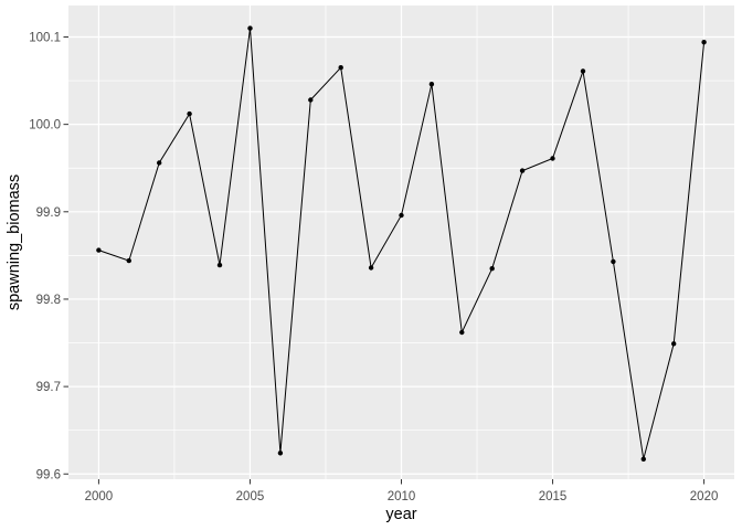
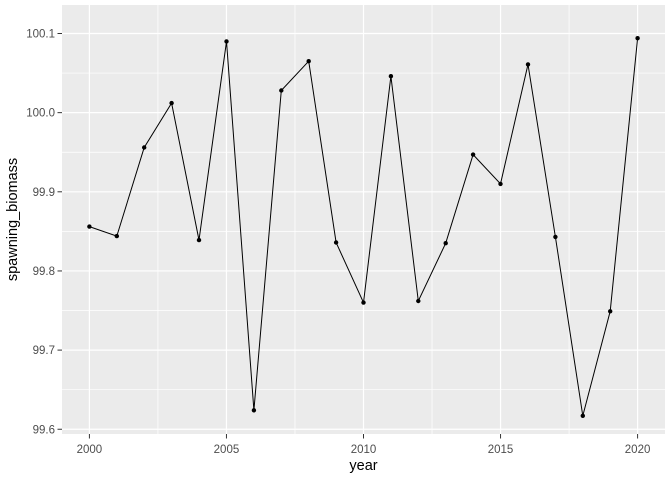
2005: 100.11 -> 100.09
2010: 99.90 -> 99.76
2015: 99.96 -> 99.91
